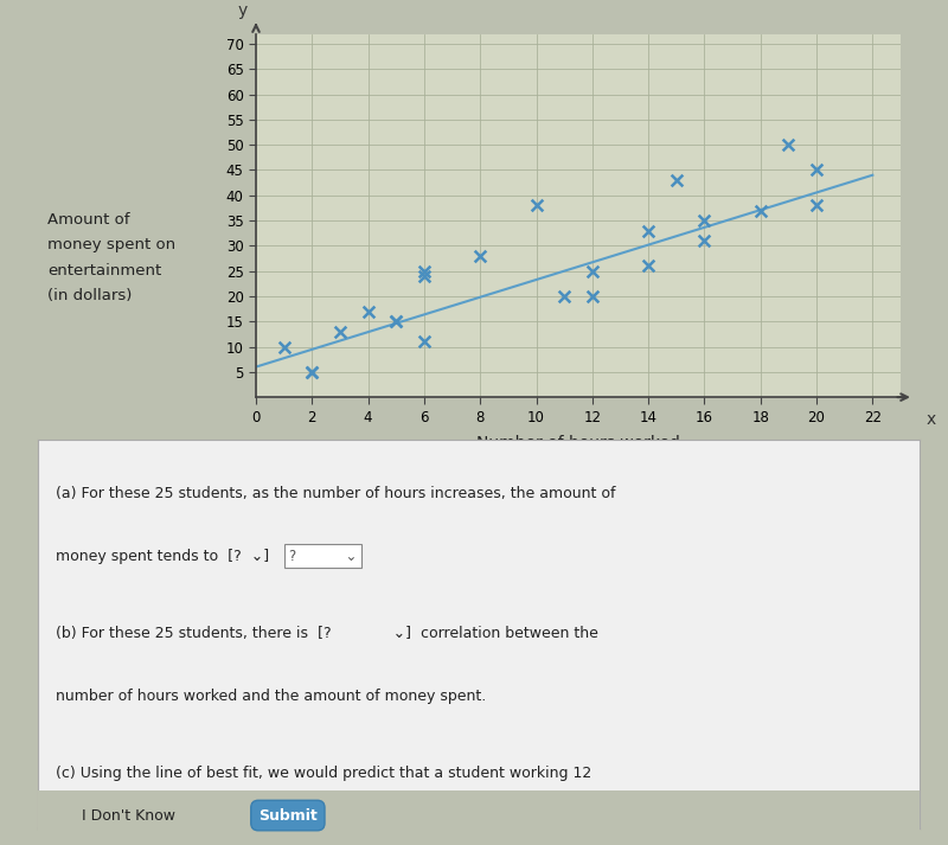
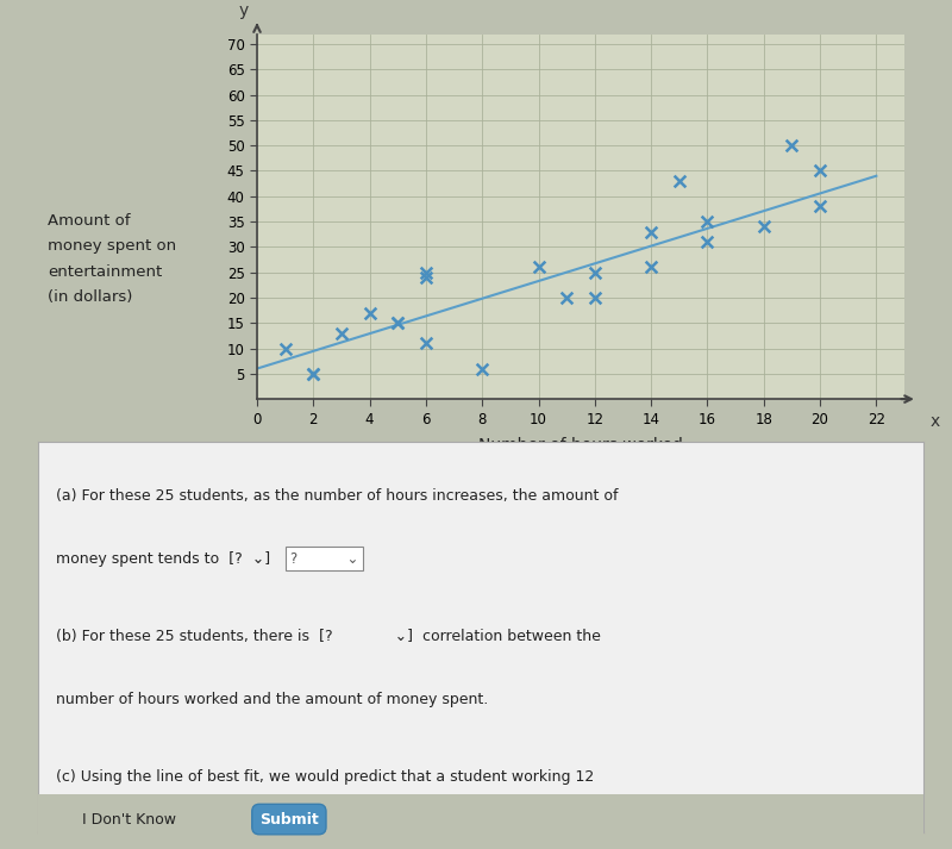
8: 28 -> 6
10: 38 -> 26
18: 37 -> 34
